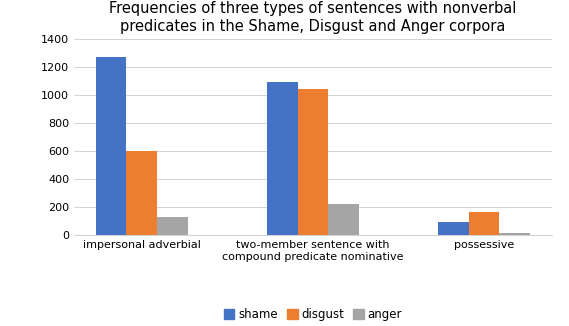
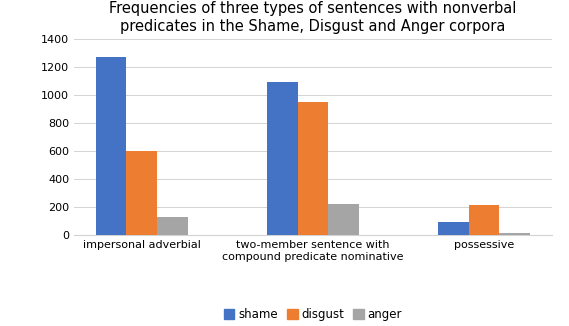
disgust/two-member sentence with compound predicate nominative: 1040 -> 950
disgust/possessive: 160 -> 210
